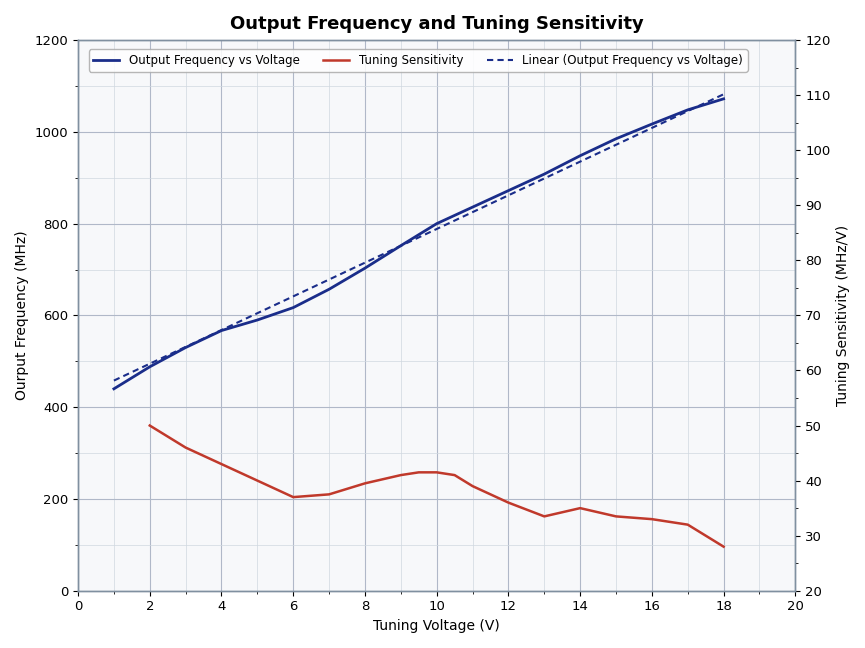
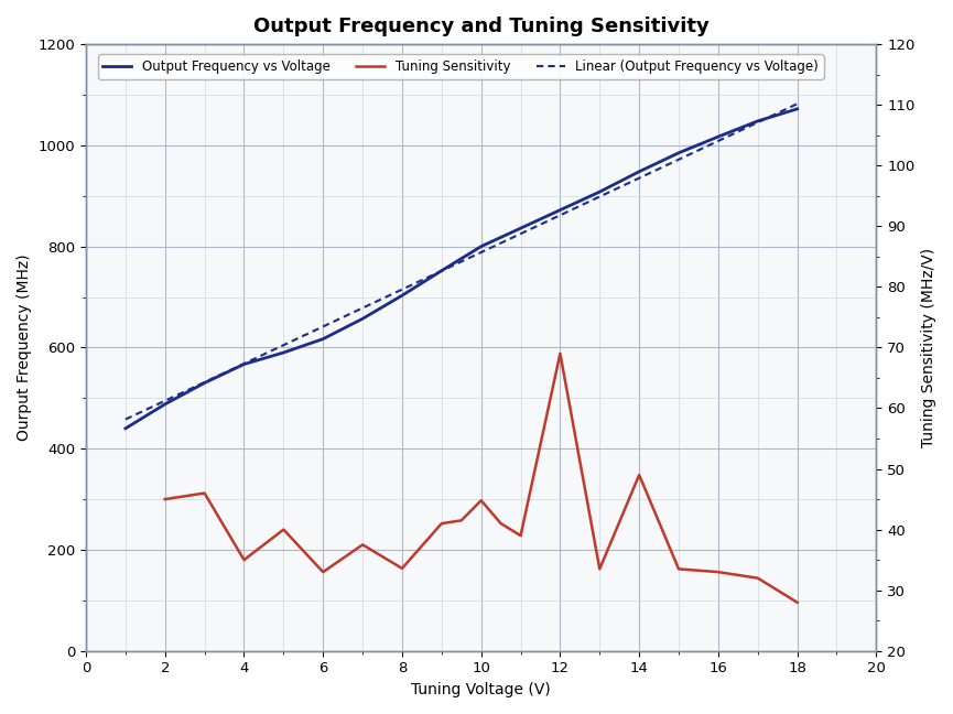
Tuning Sensitivity/2: 50.0 -> 45.0
Tuning Sensitivity/4: 43.0 -> 35.0
Tuning Sensitivity/6: 37.0 -> 33.0
Tuning Sensitivity/8: 39.5 -> 33.6
Tuning Sensitivity/10: 41.5 -> 44.8
Tuning Sensitivity/12: 36.0 -> 69.0
Tuning Sensitivity/14: 35.0 -> 49.0
